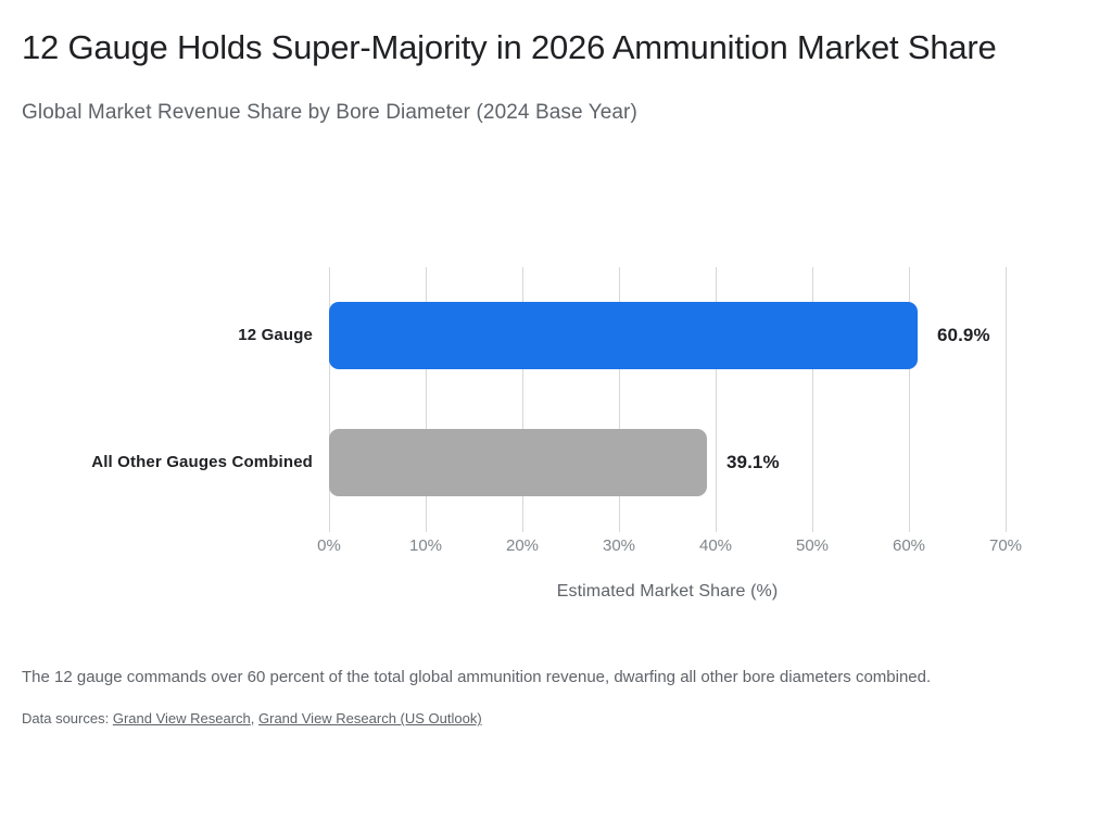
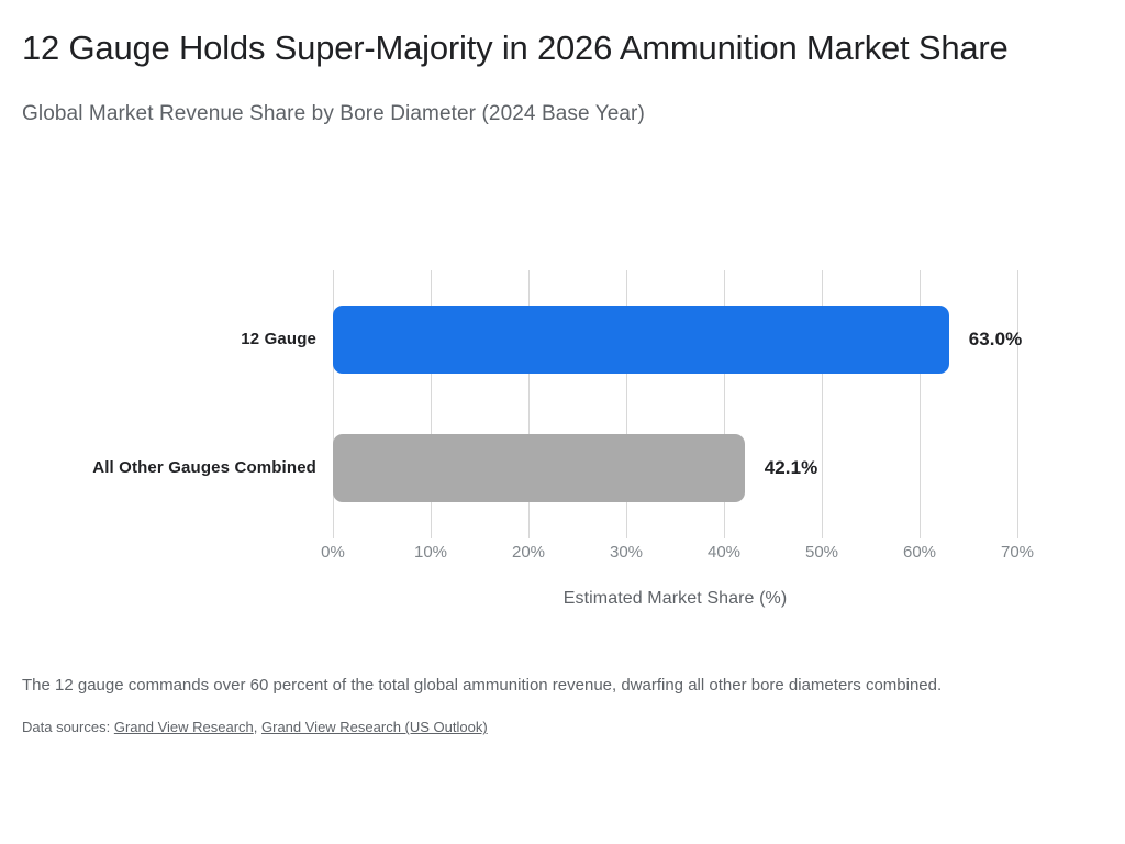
12 Gauge: 60.9% -> 63.0%
All Other Gauges Combined: 39.1% -> 42.1%
